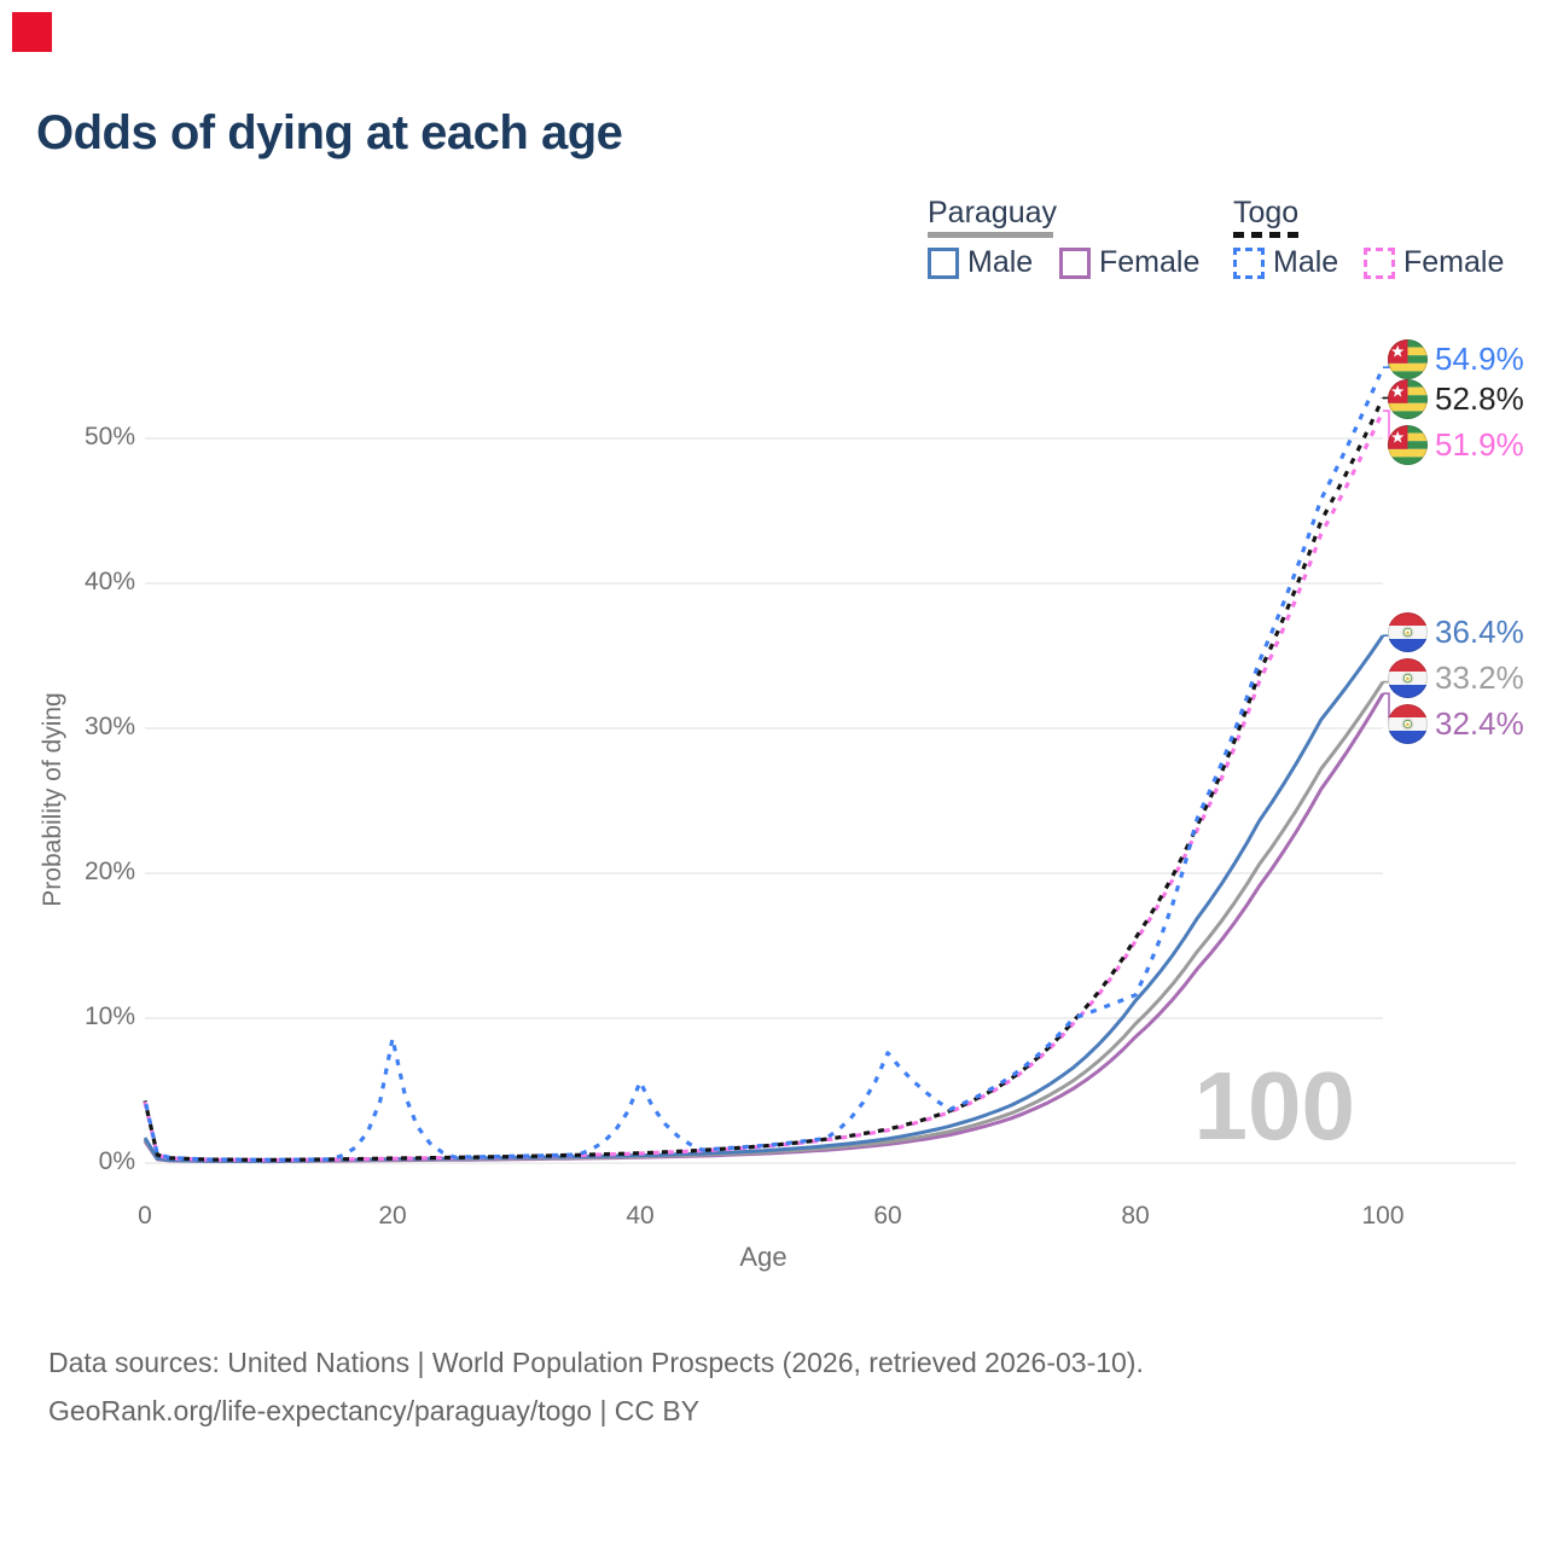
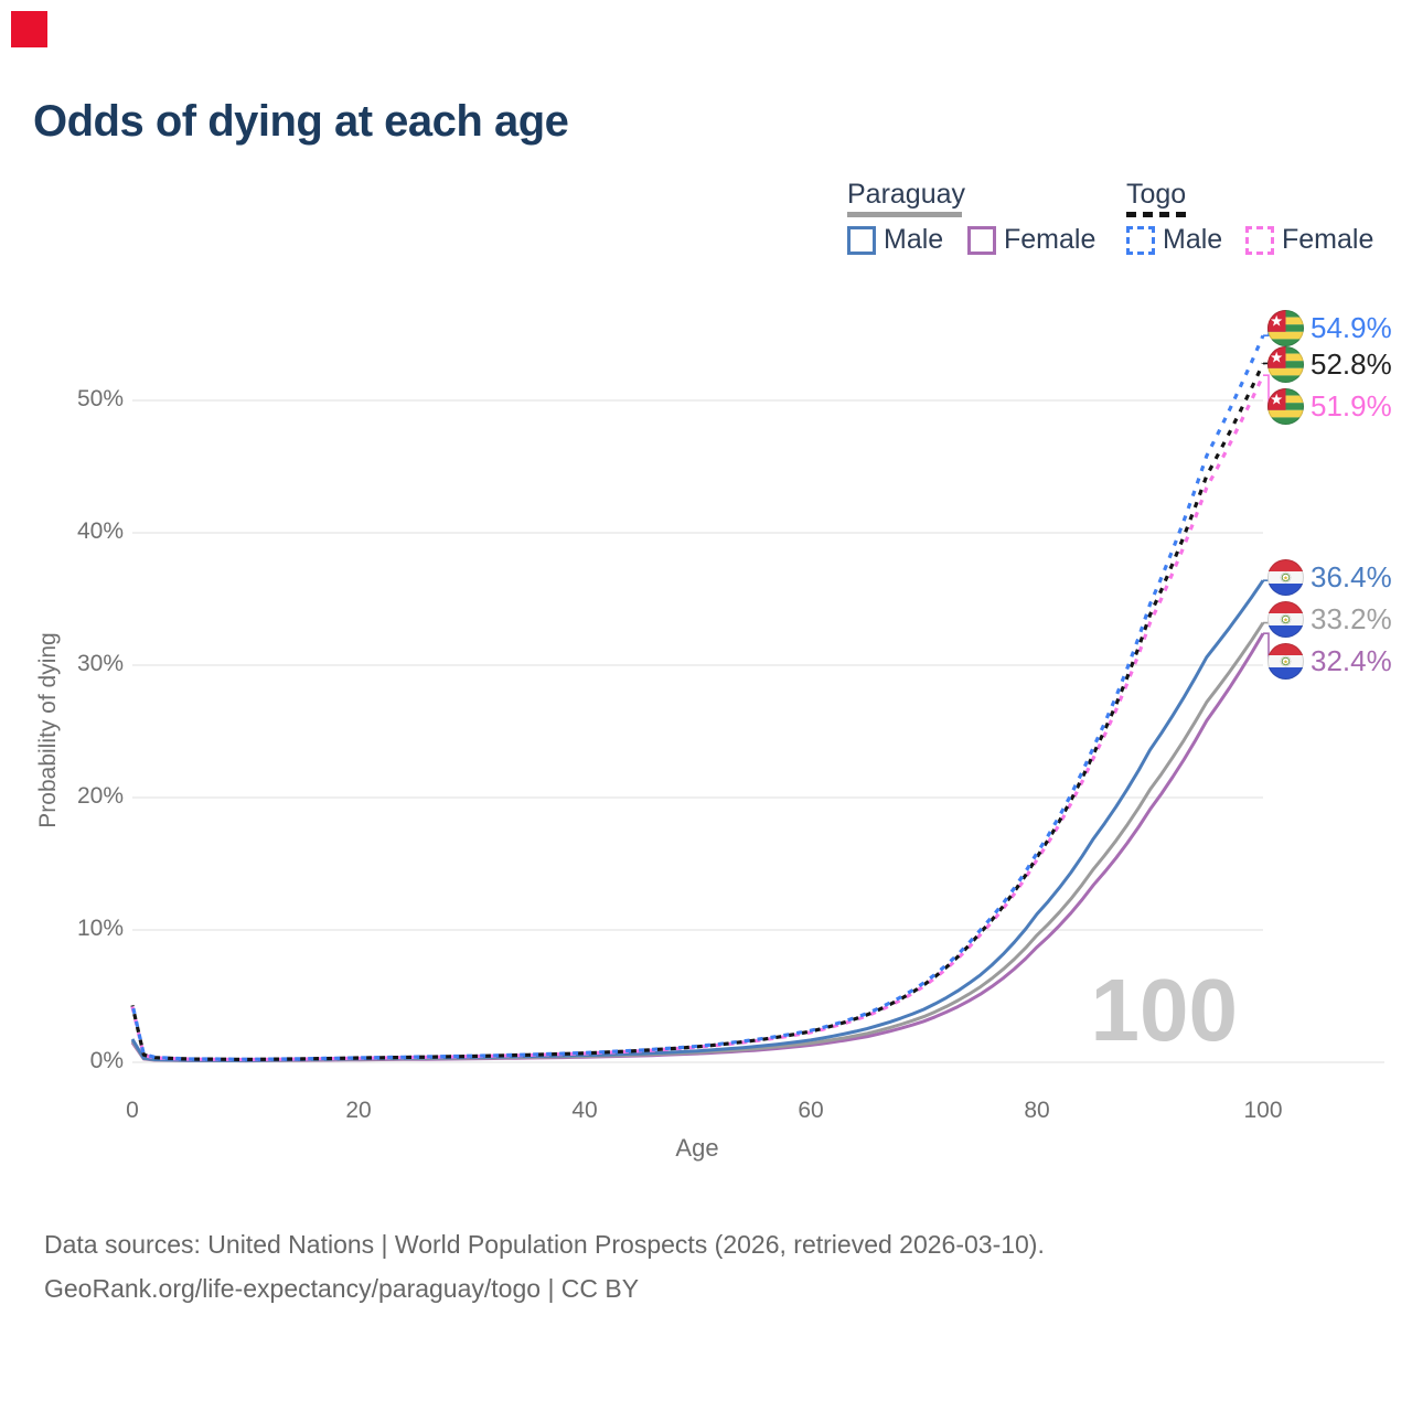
Togo Male/20: 8.6% -> 0.3%
Togo Male/40: 5.6% -> 0.7%
Togo Male/60: 7.6% -> 2.4%
Togo Male/80: 11.6% -> 15.8%
